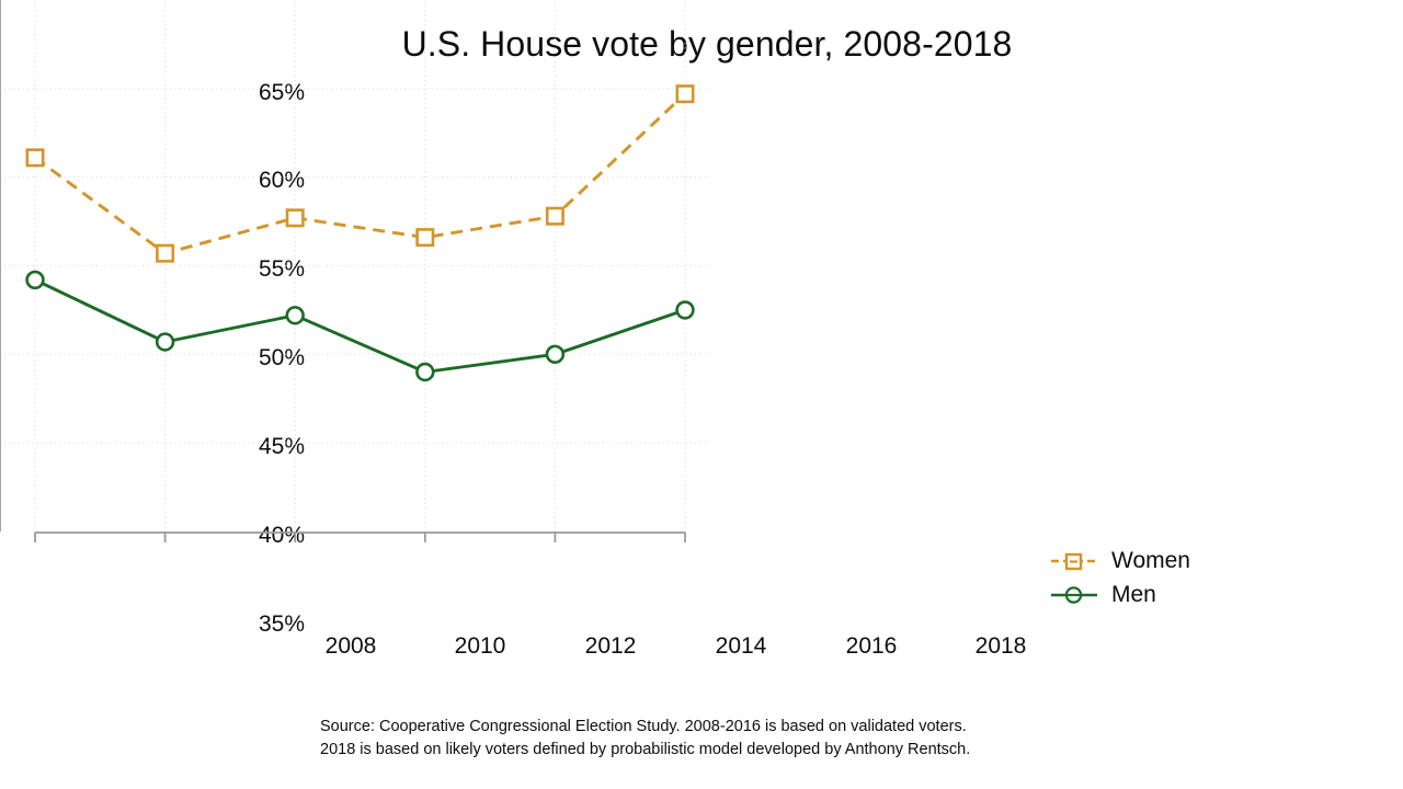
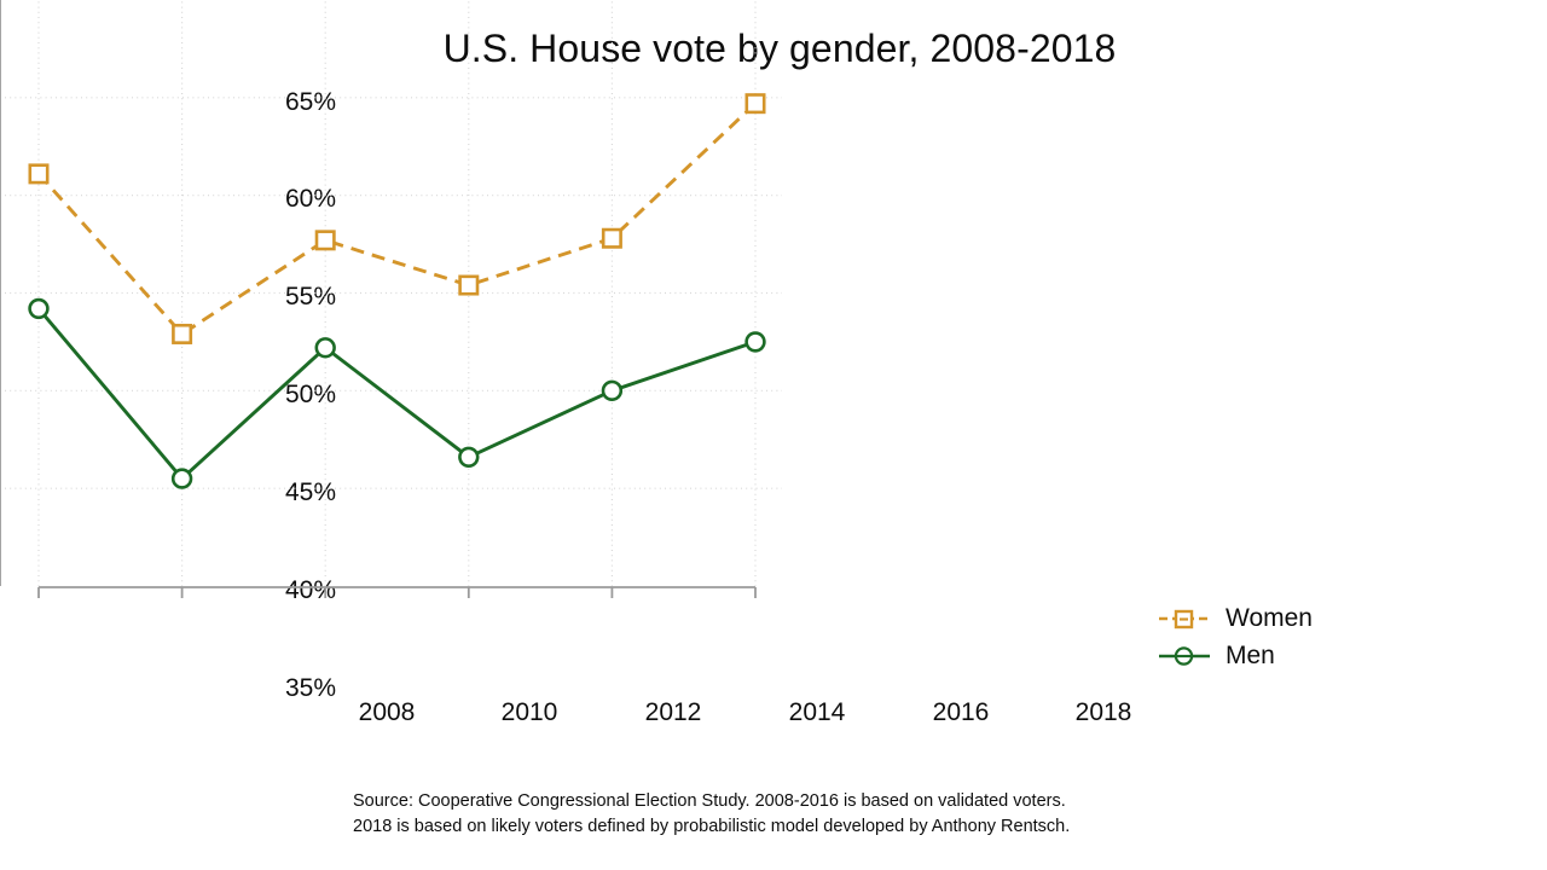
Women/2010: 50.7% -> 47.9%
Men/2010: 45.7% -> 40.5%
Women/2014: 51.6% -> 50.4%
Men/2014: 44.0% -> 41.6%
